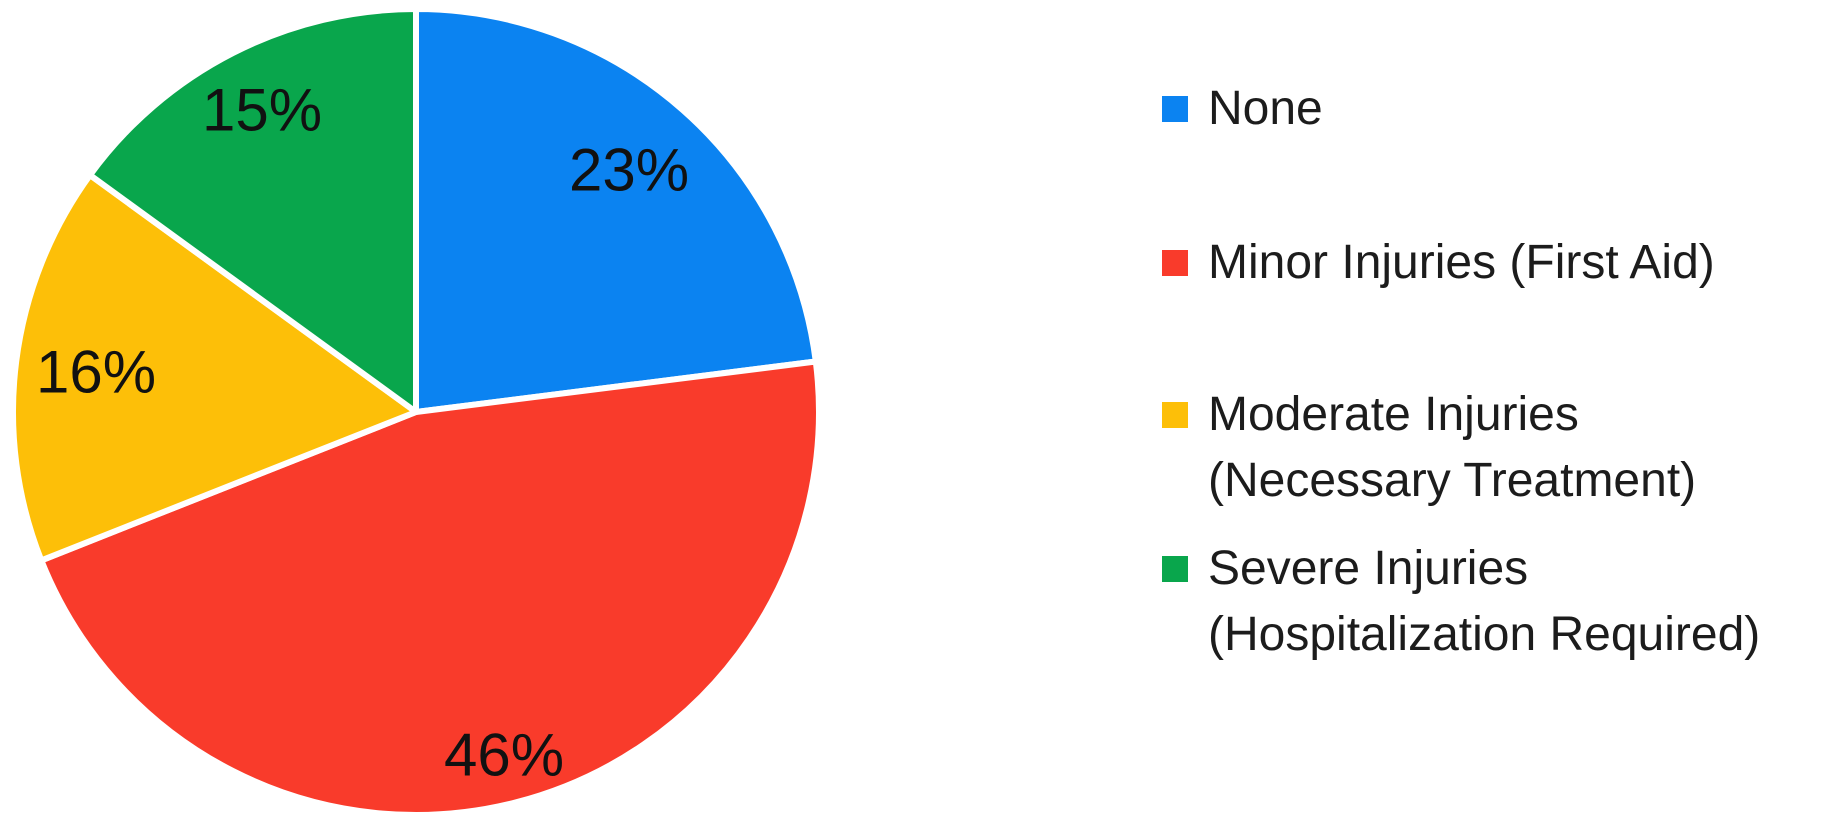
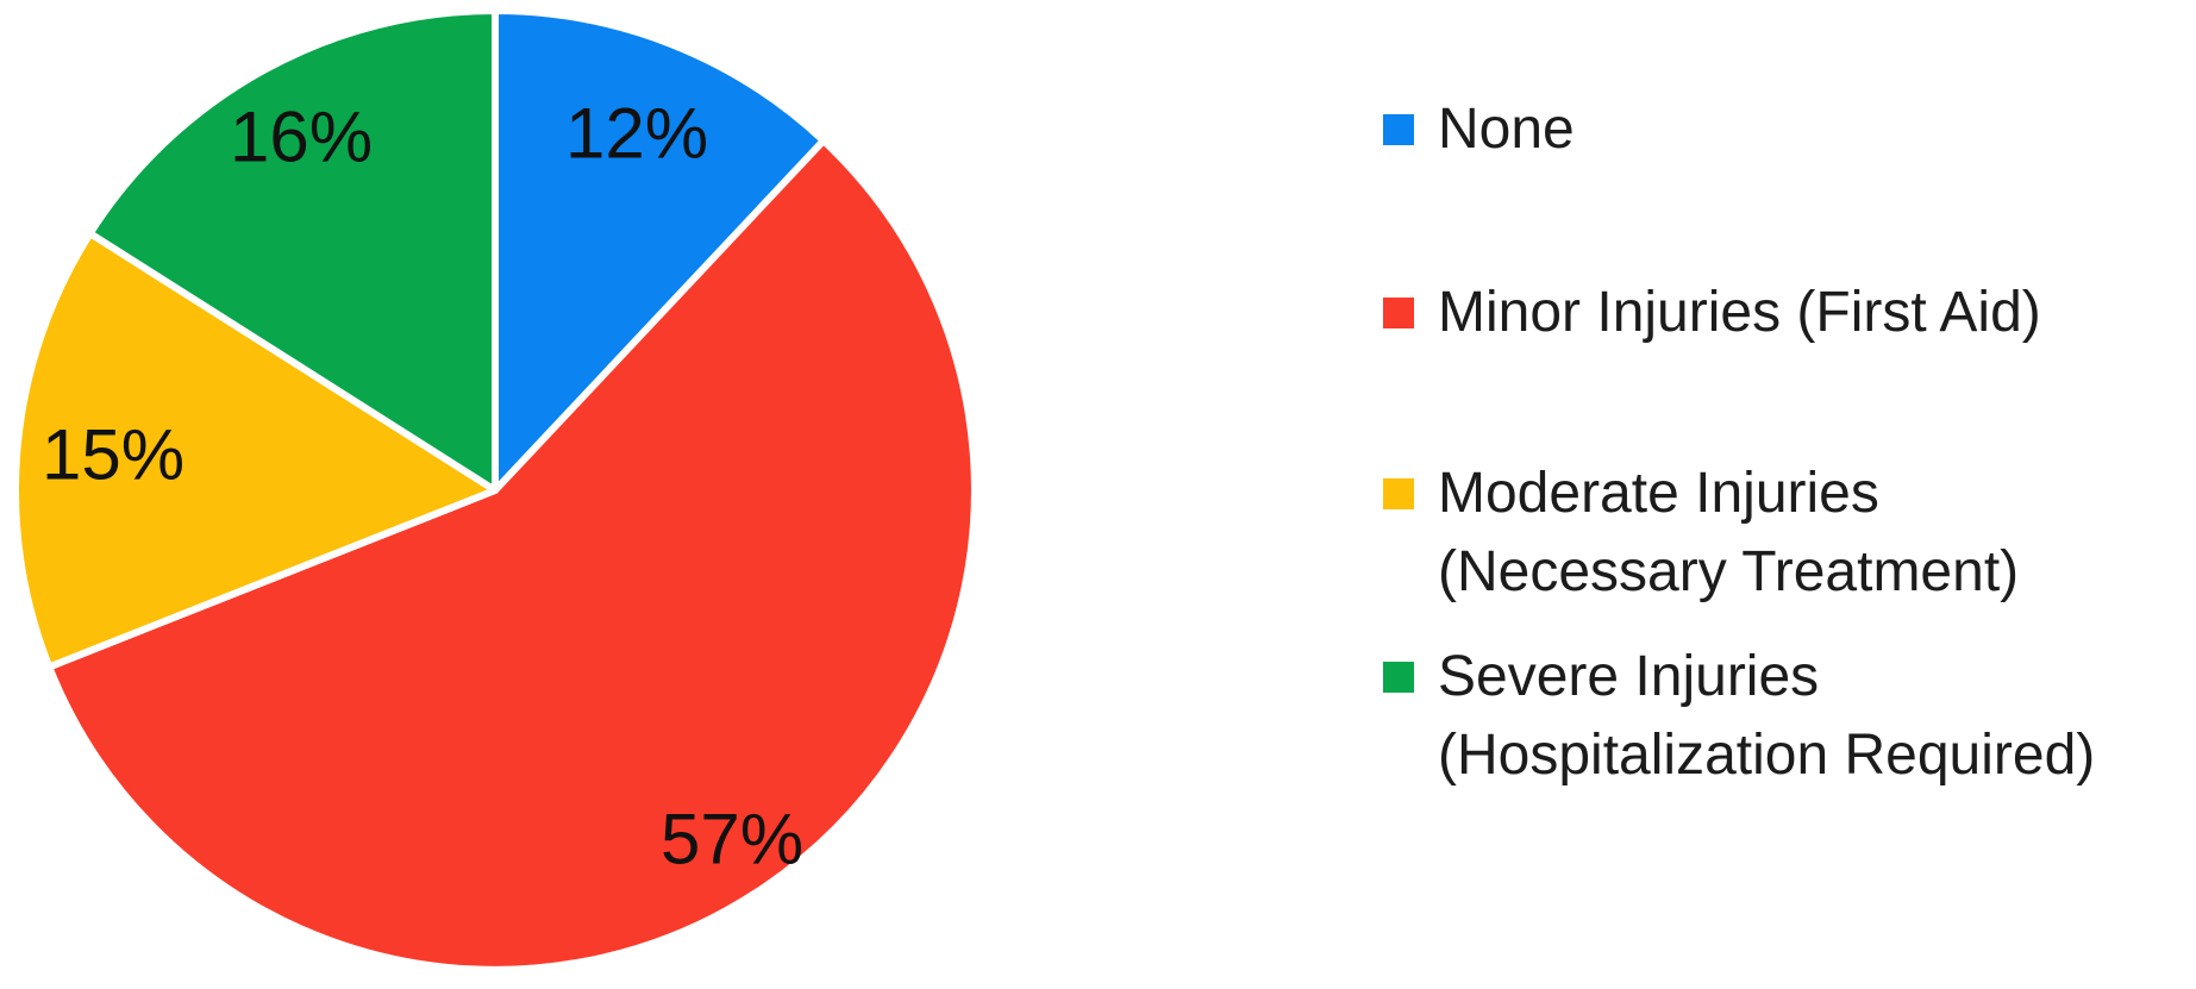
None: 23% -> 12%
Minor Injuries (First Aid): 46% -> 57%
Moderate Injuries (Necessary Treatment): 16% -> 15%
Severe Injuries (Hospitalization Required): 15% -> 16%
